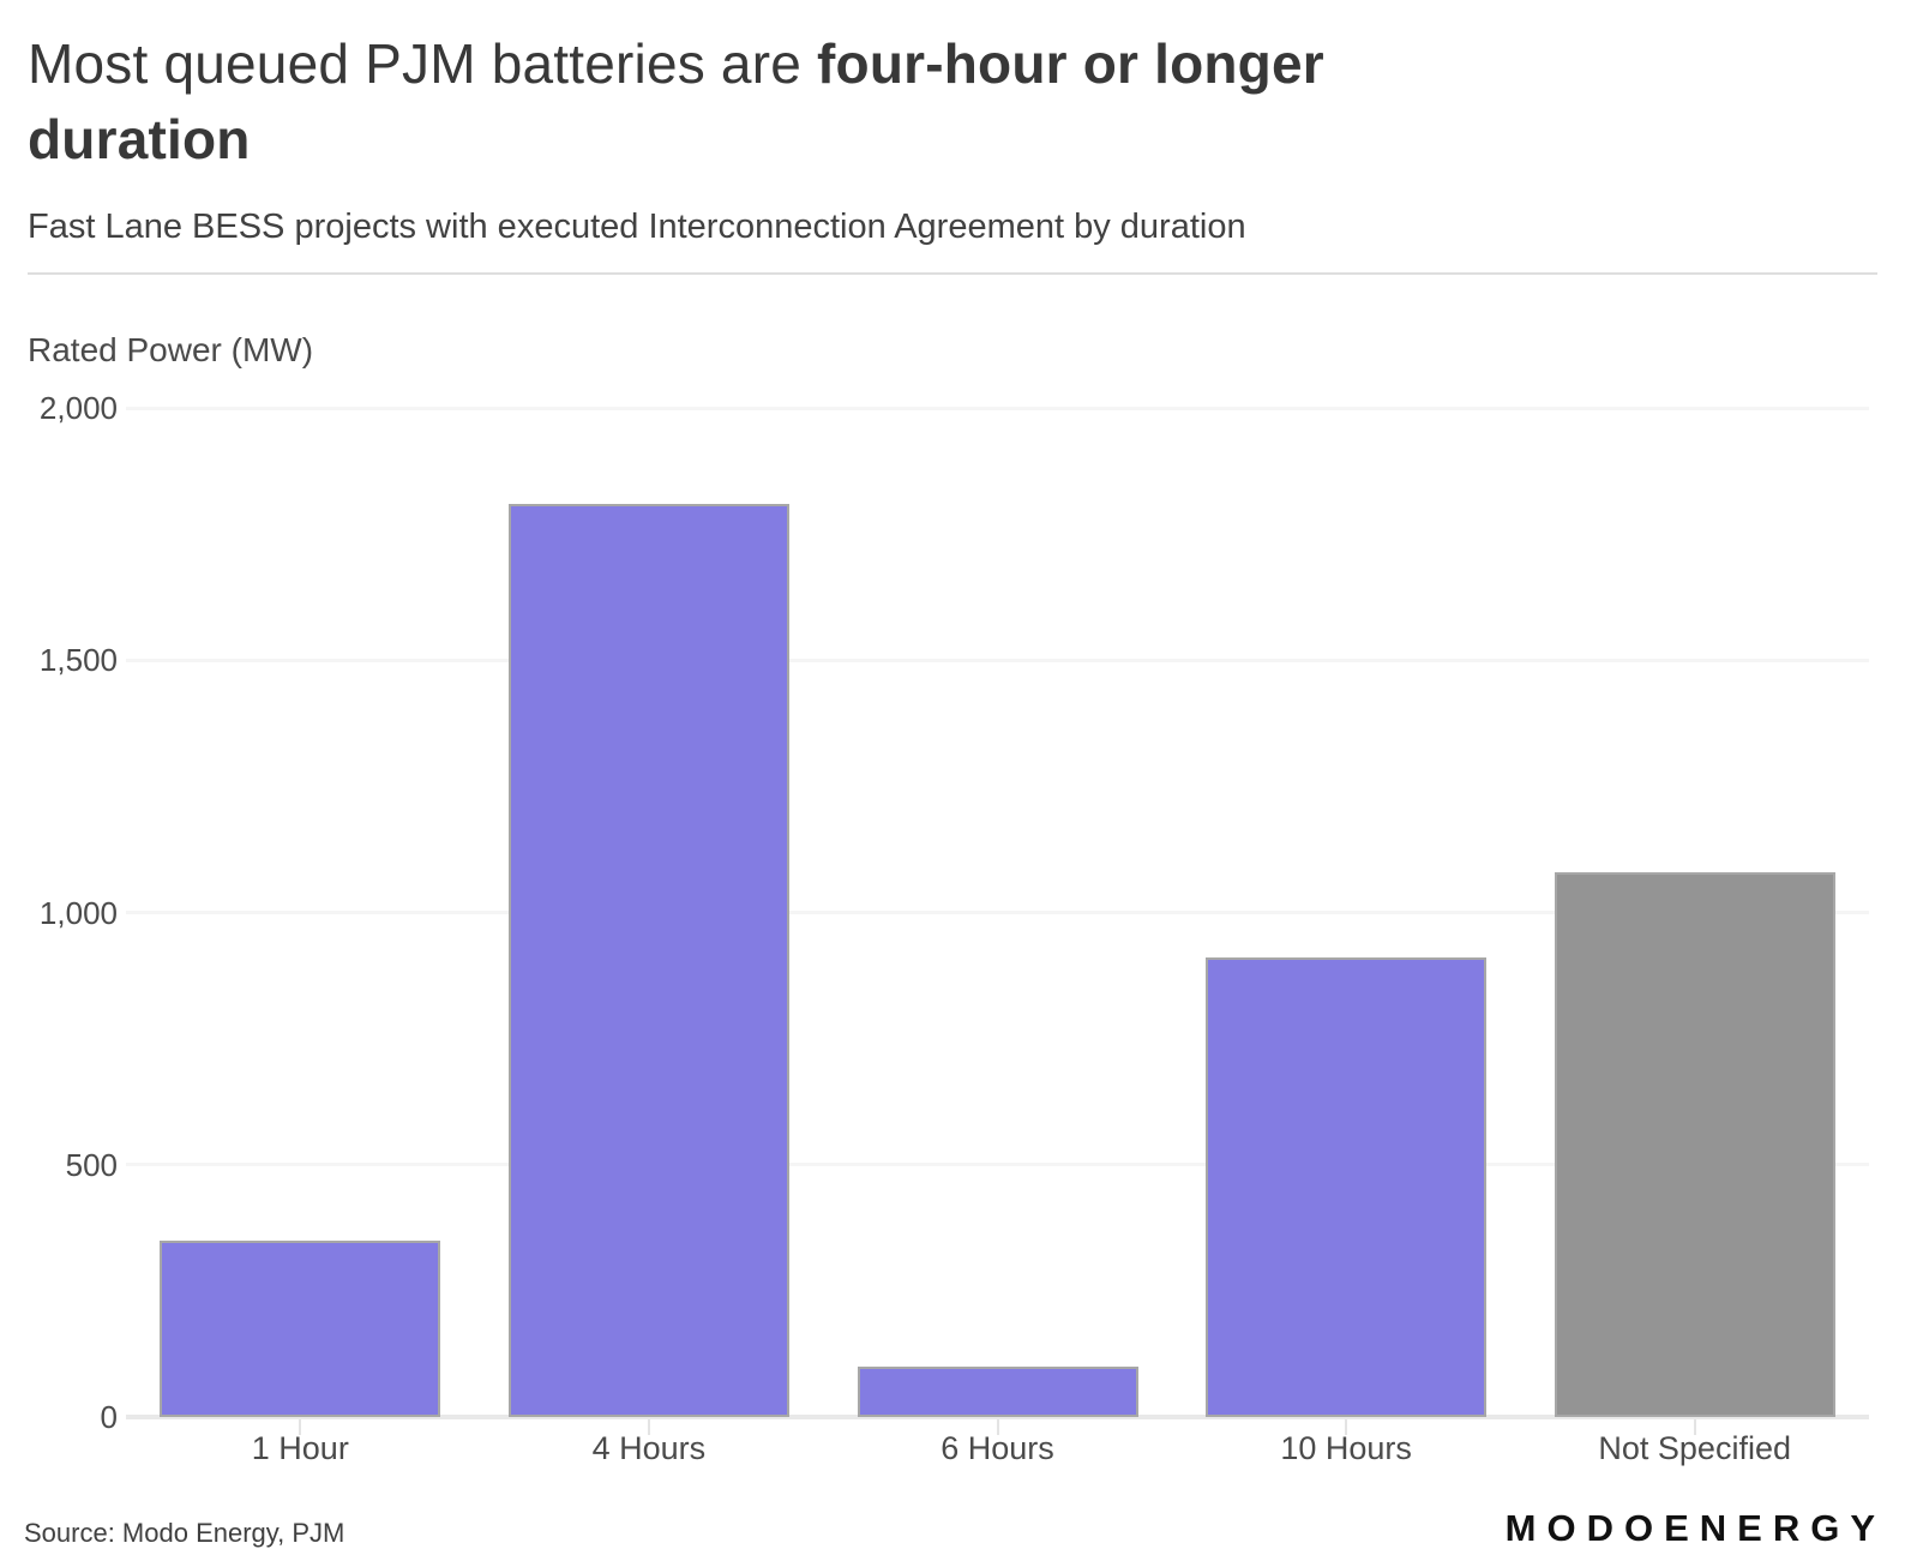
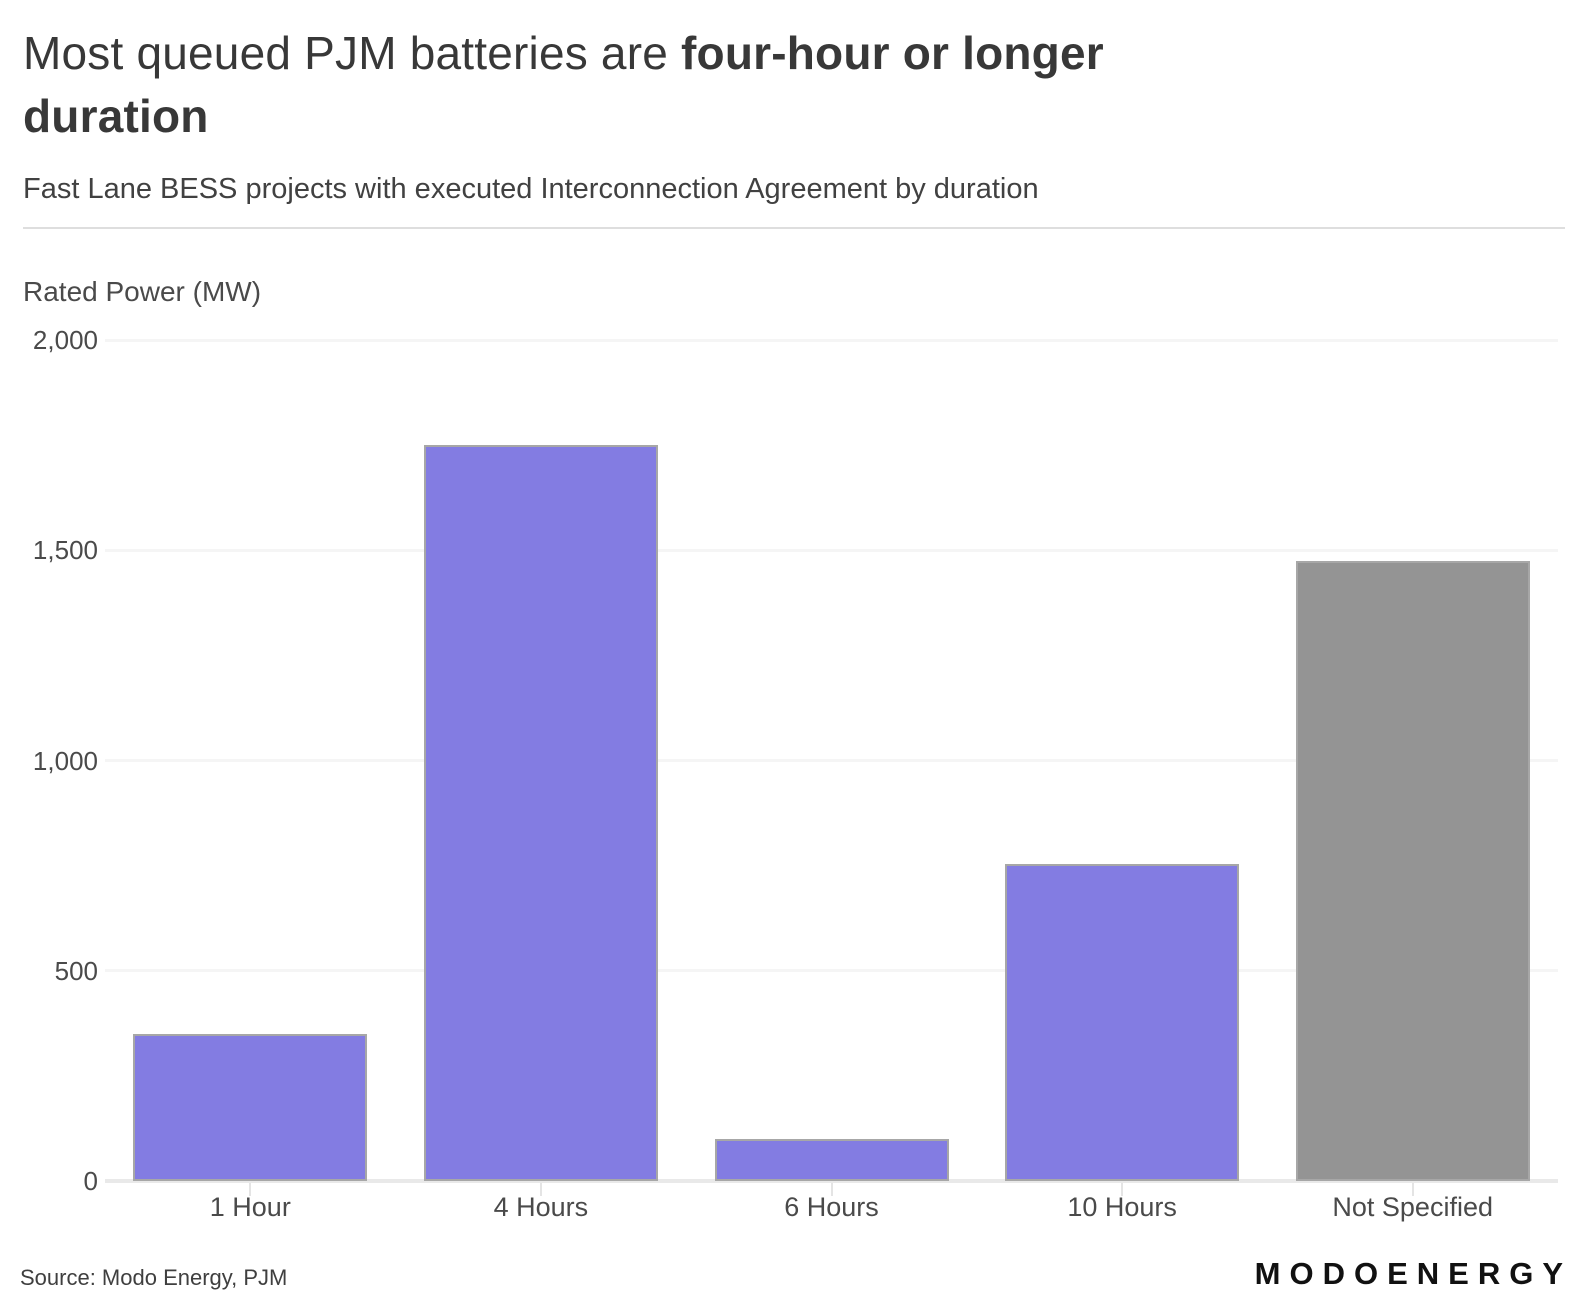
4 Hours: 1810 -> 1750
10 Hours: 910 -> 760
Not Specified: 1080 -> 1480
